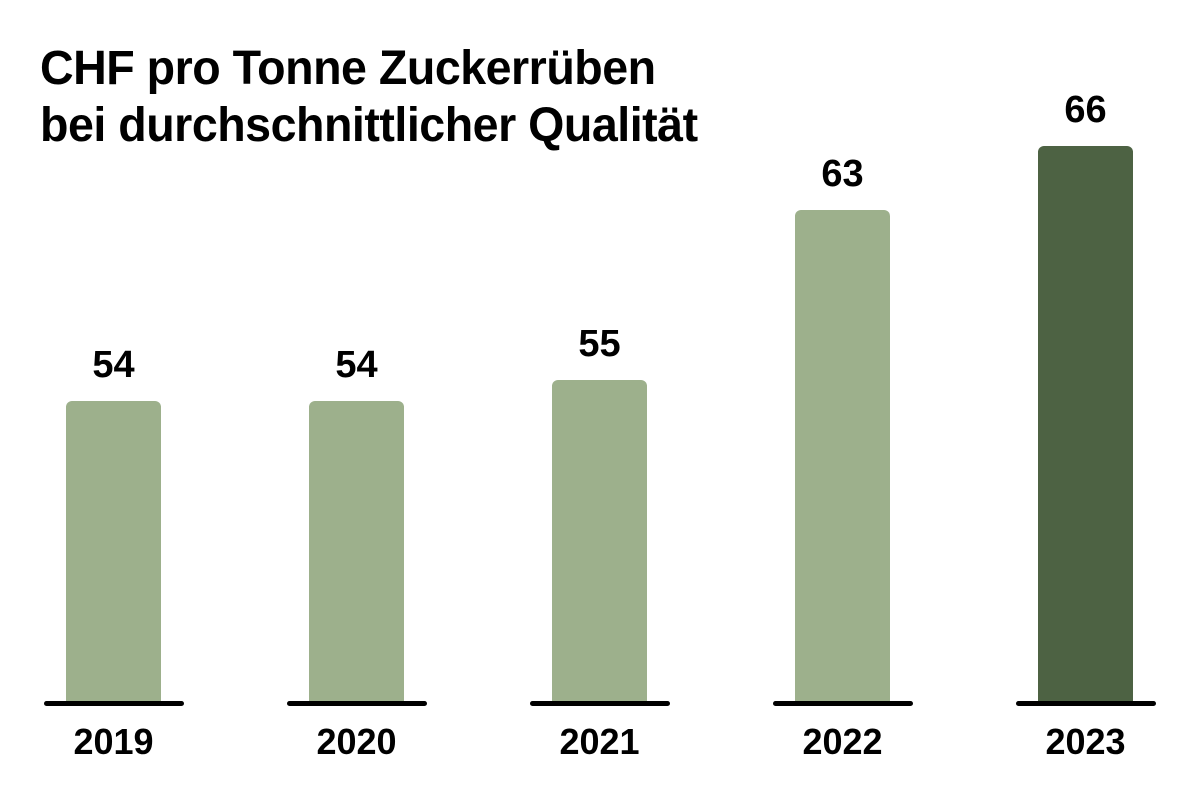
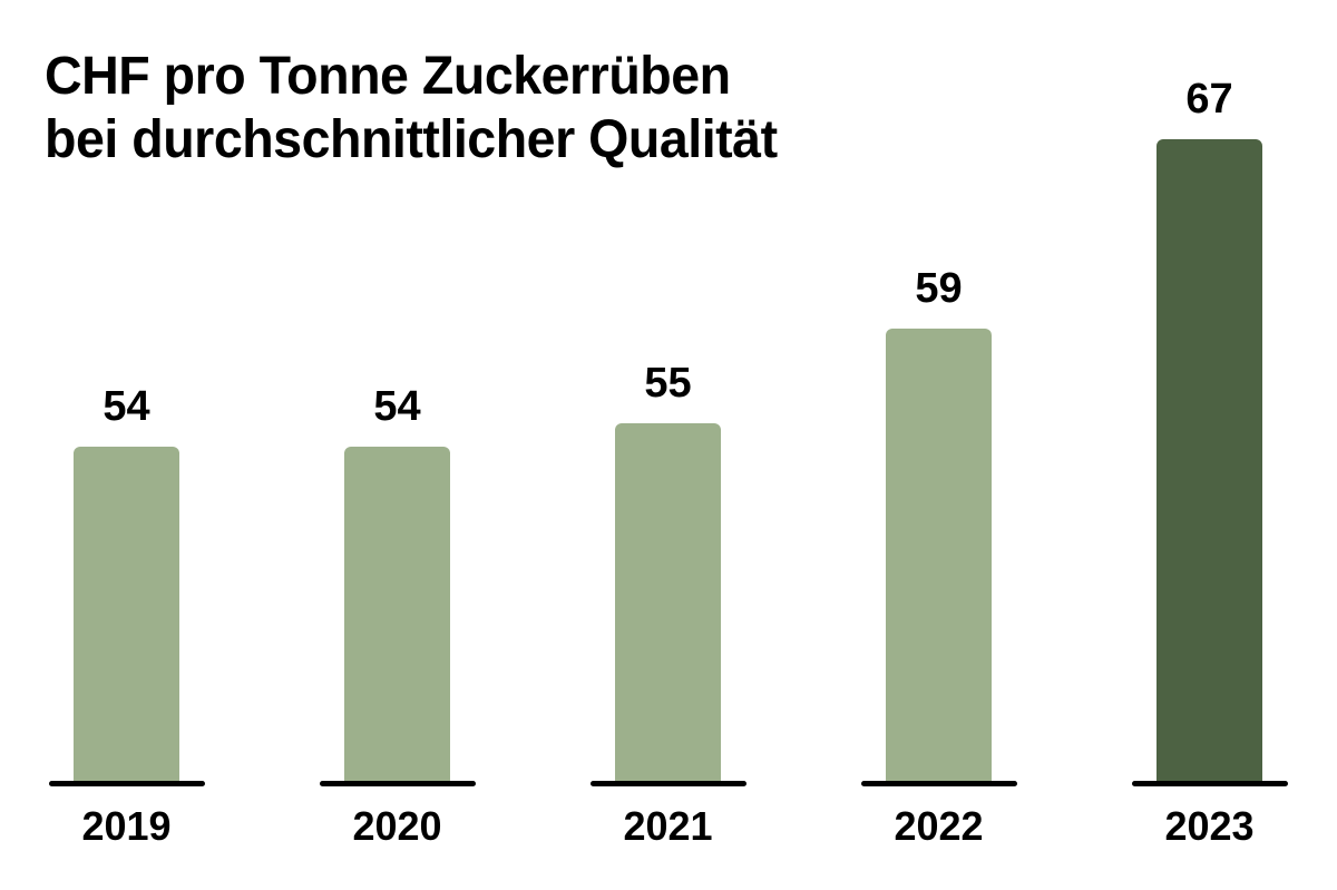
2022: 63 -> 59
2023: 66 -> 67
